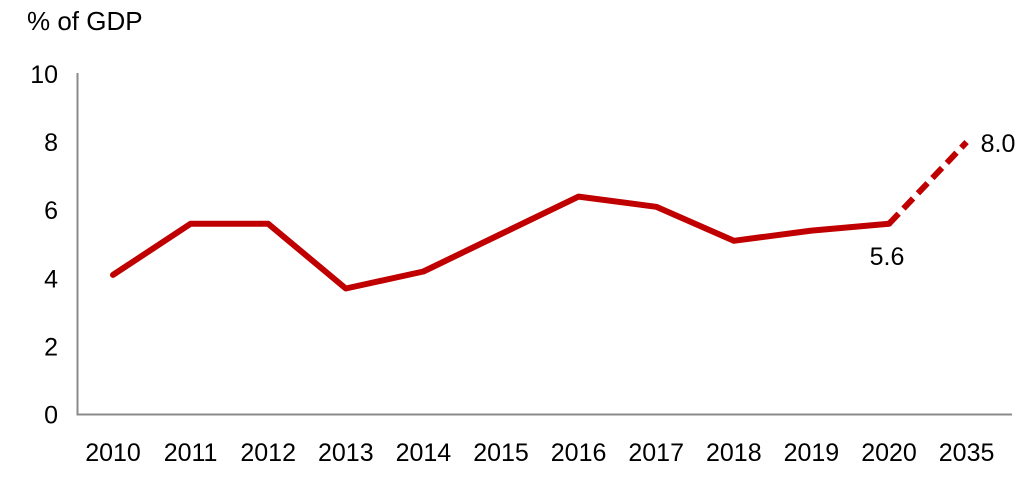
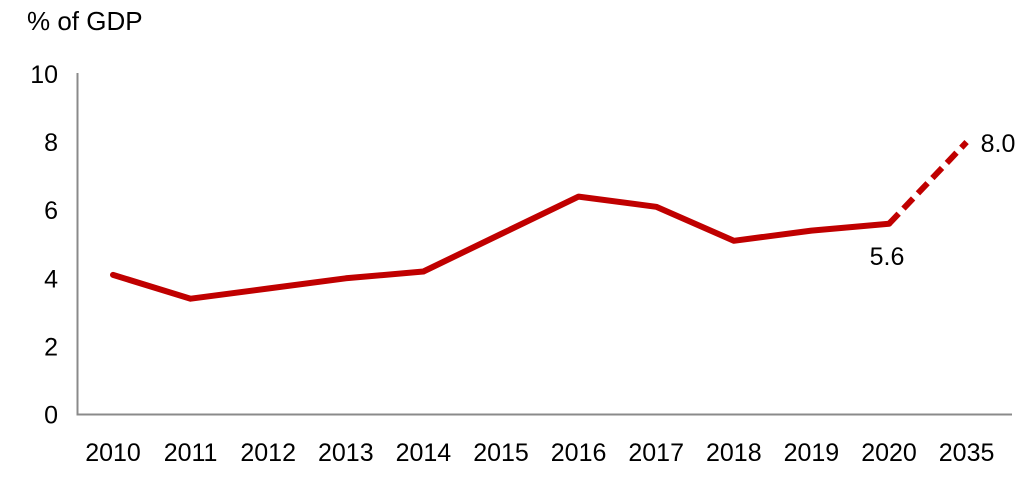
2011: 5.6 -> 3.4
2012: 5.6 -> 3.7
2013: 3.7 -> 4.0
